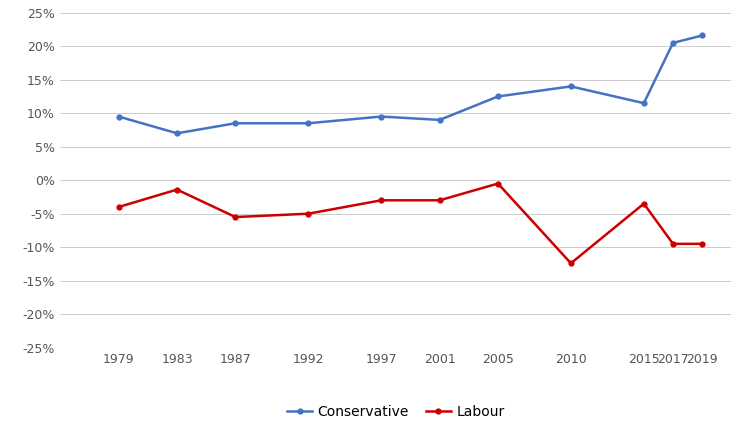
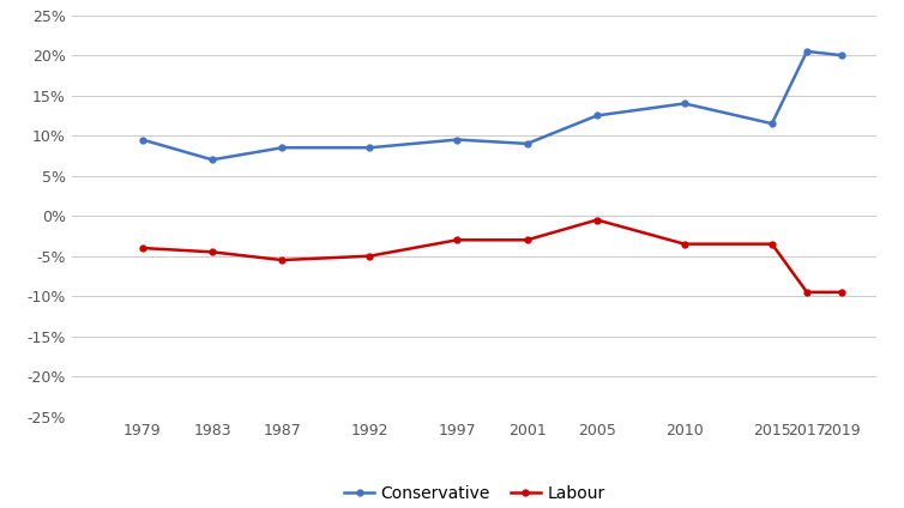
Labour/1983: -1.4% -> -4.5%
Labour/2010: -12.4% -> -3.5%
Conservative/2019: 21.6% -> 20.0%
